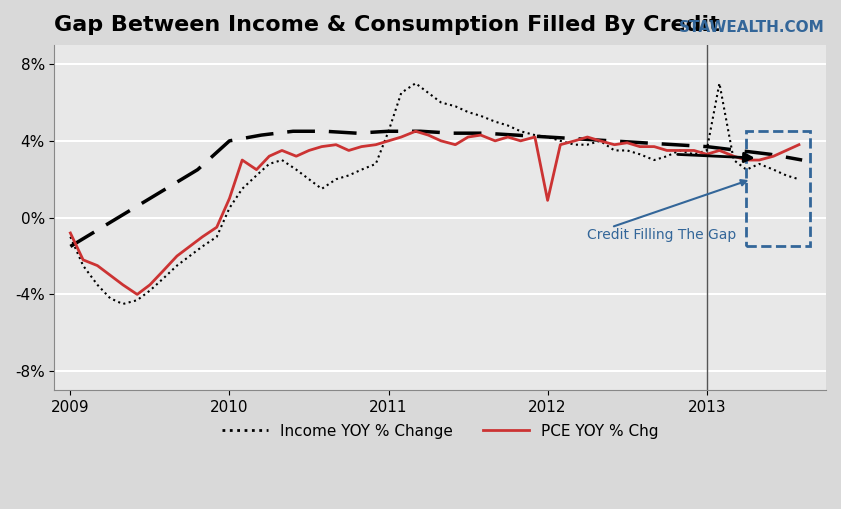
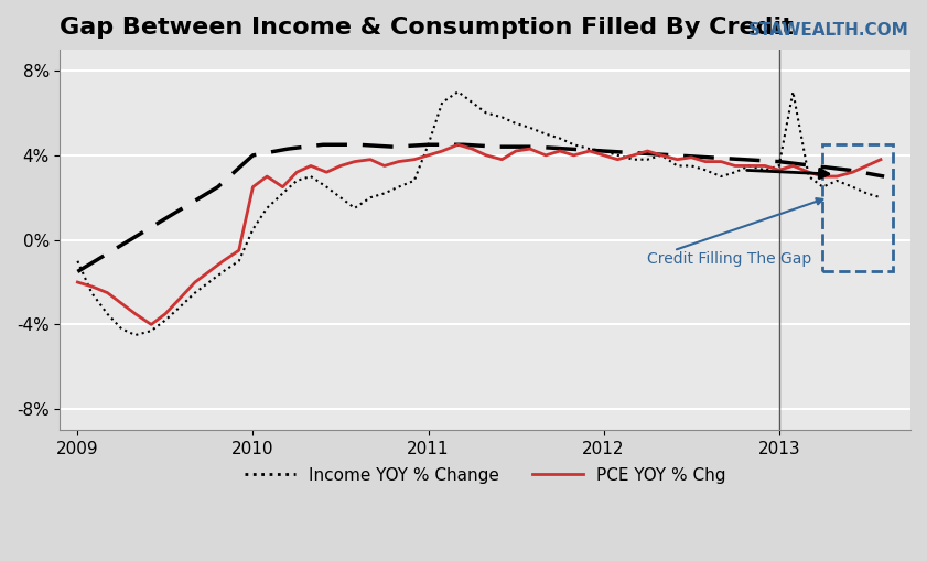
PCE YOY % Chg/2009: -0.8% -> -2.0%
PCE YOY % Chg/2010: 1.0% -> 2.5%
PCE YOY % Chg/2012: 0.9% -> 4.0%
